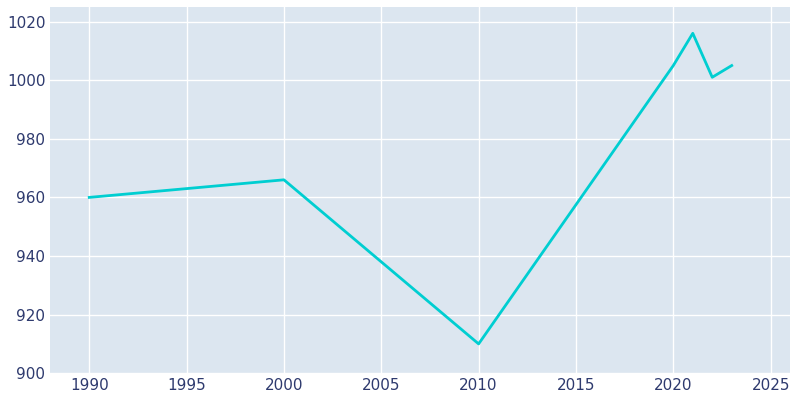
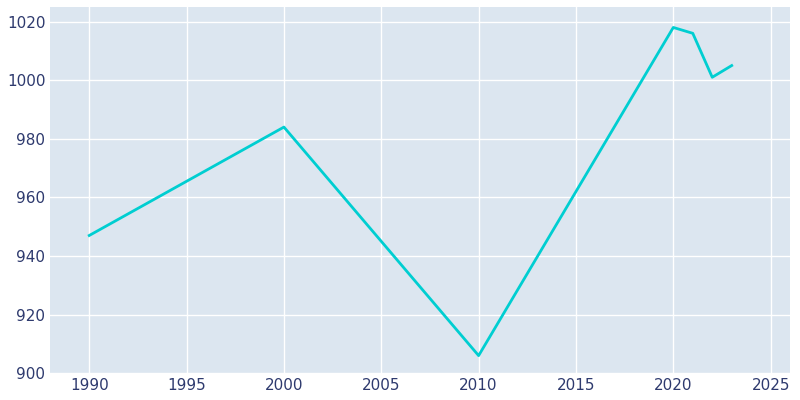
1990: 960 -> 947
2000: 966 -> 984
2010: 910 -> 906
2020: 1005 -> 1018
